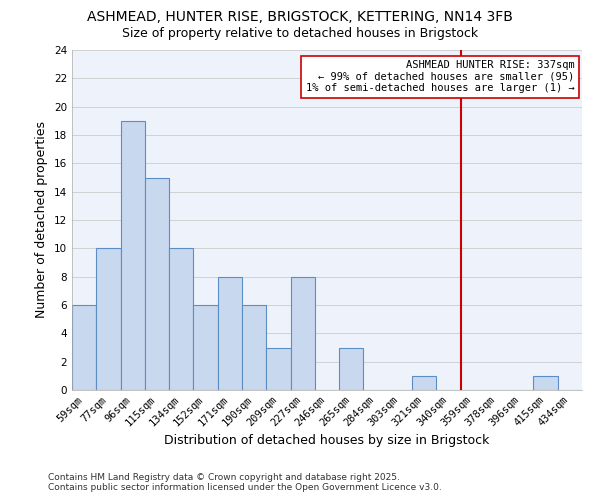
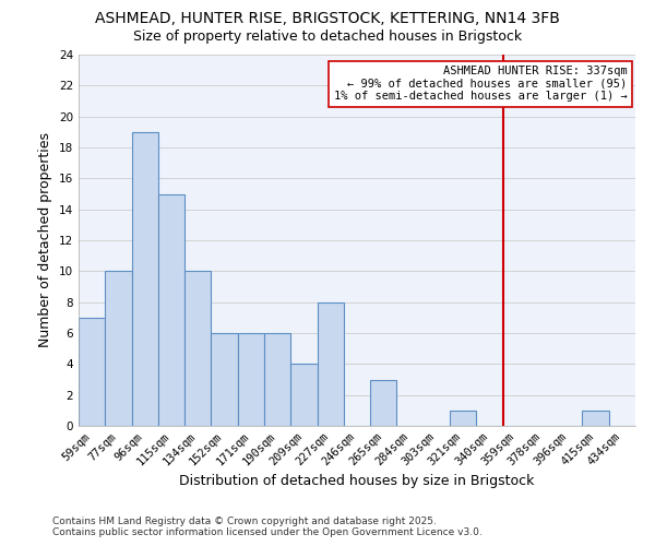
59sqm: 6 -> 7
171sqm: 8 -> 6
209sqm: 3 -> 4
